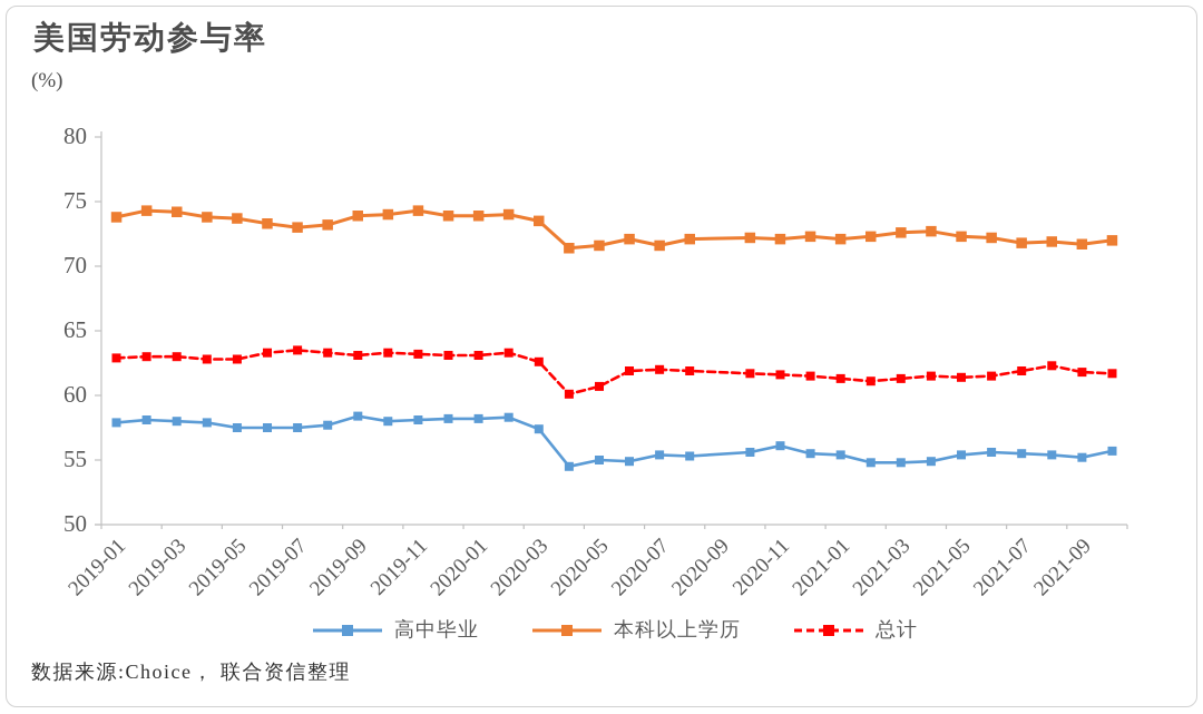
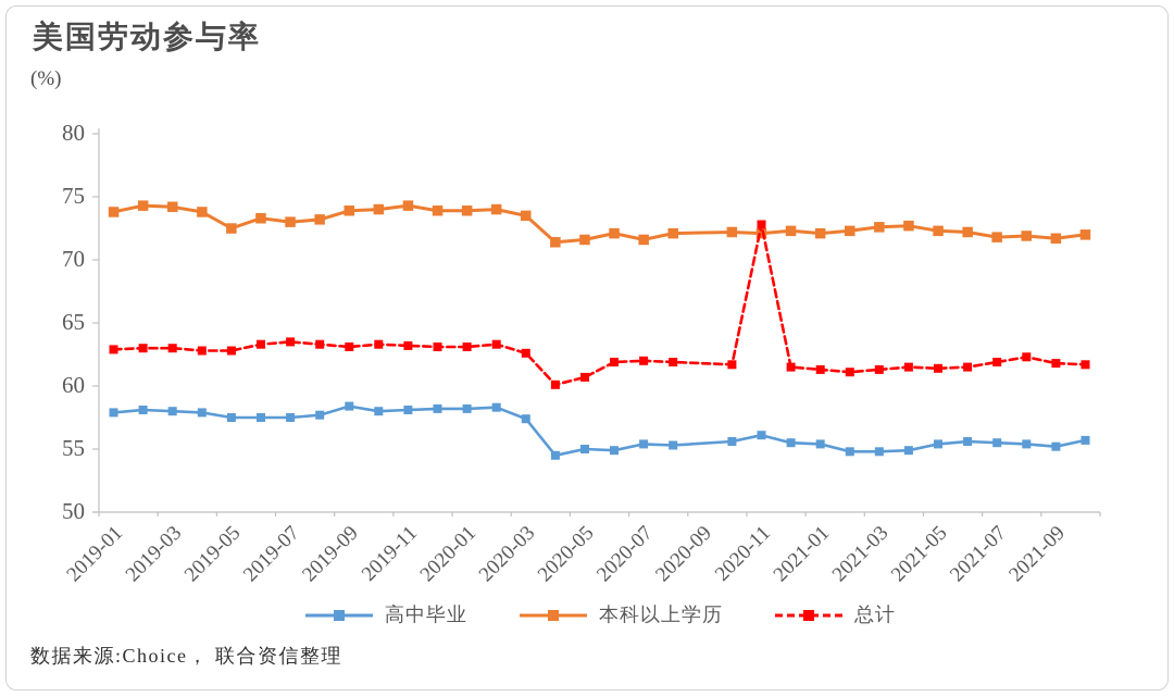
本科以上学历/2019-05: 73.7 -> 72.5
总计/2020-11: 61.6 -> 72.8
